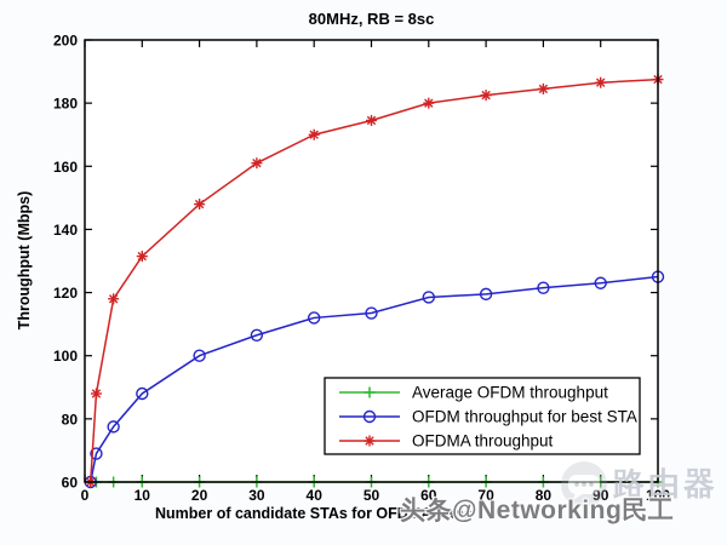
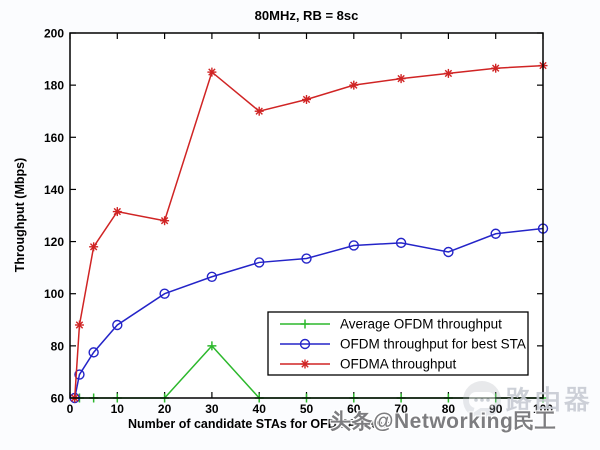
OFDMA throughput/20: 148 -> 128
Average OFDM throughput/30: 60 -> 80
OFDMA throughput/30: 161 -> 185
OFDM throughput for best STA/80: 122 -> 116
